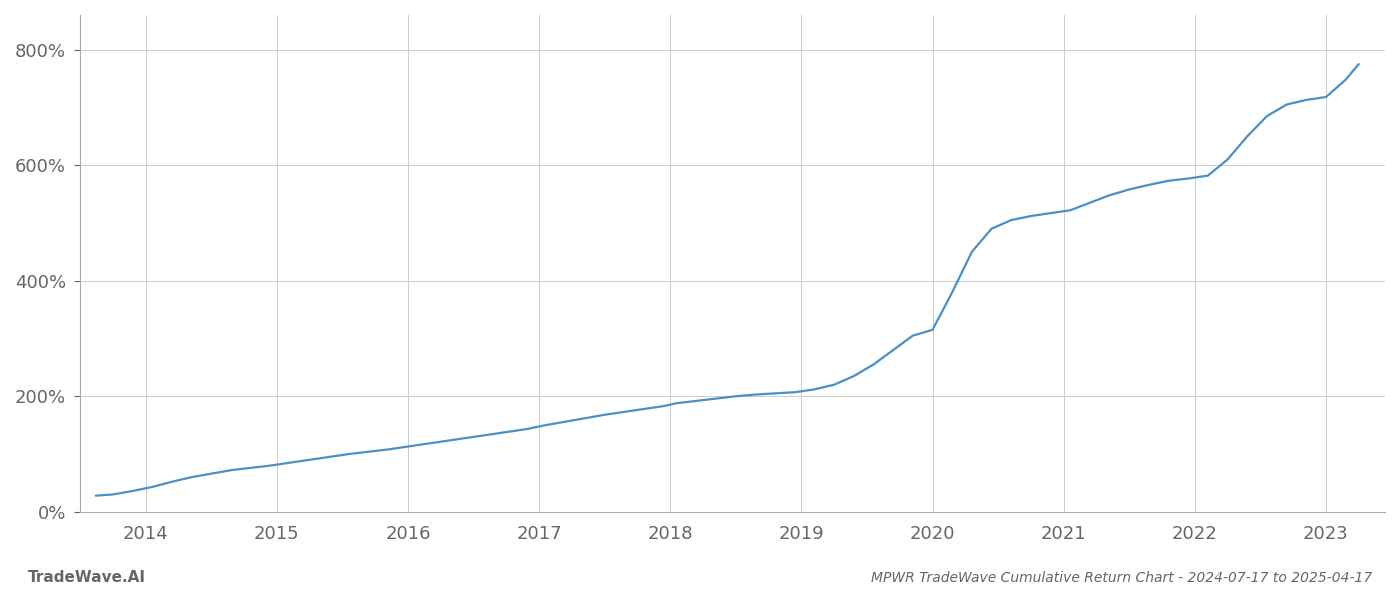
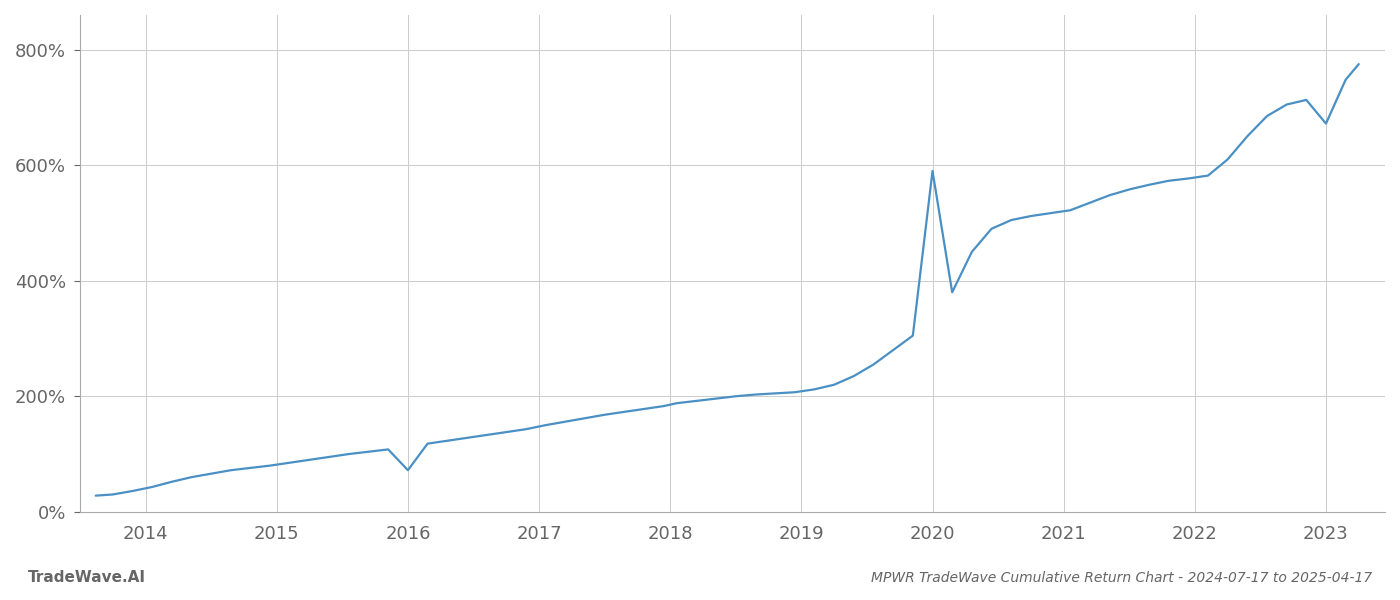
2016: 113% -> 72%
2020: 315% -> 590%
2023: 718% -> 672%
